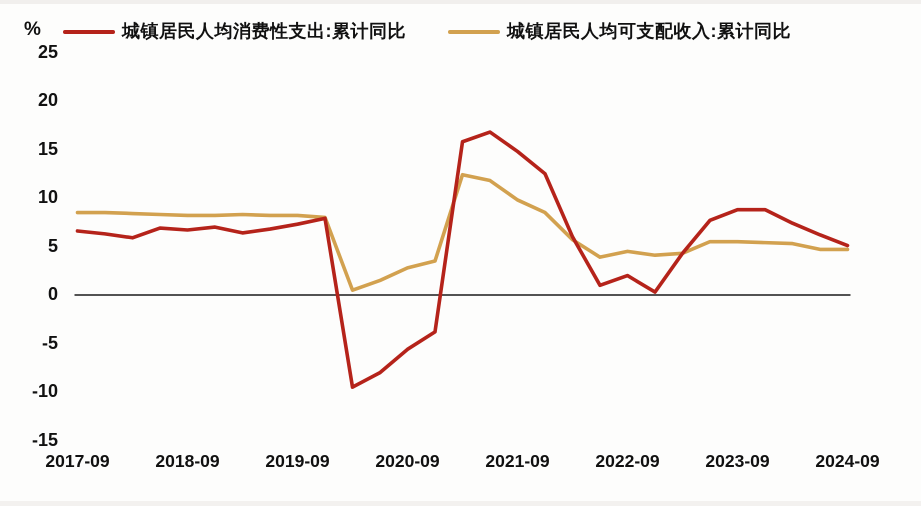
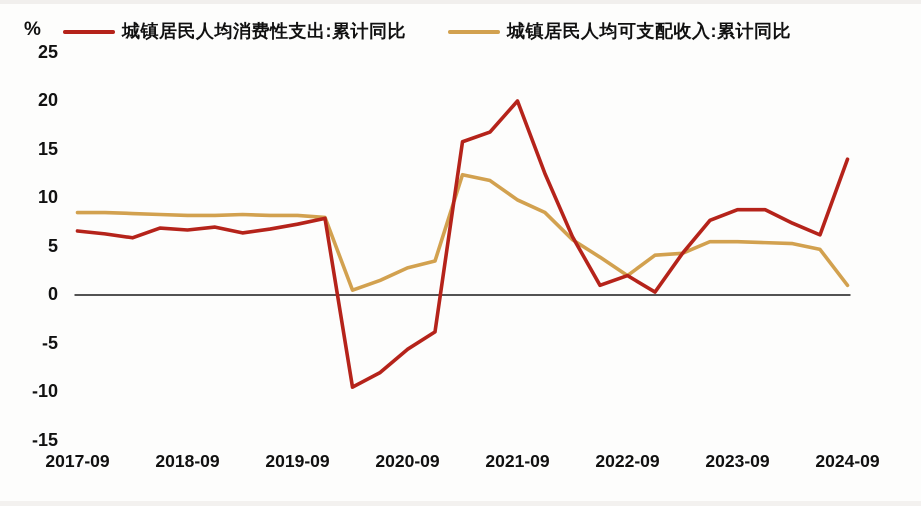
城镇居民人均消费性支出:累计同比/2021-09: 15 -> 20
城镇居民人均可支配收入:累计同比/2022-09: 4 -> 2
城镇居民人均消费性支出:累计同比/2024-09: 5 -> 14
城镇居民人均可支配收入:累计同比/2024-09: 5 -> 1
